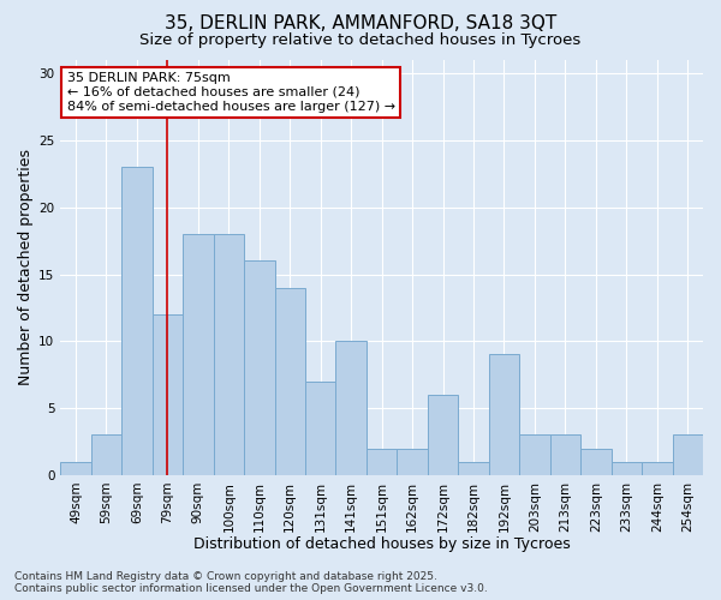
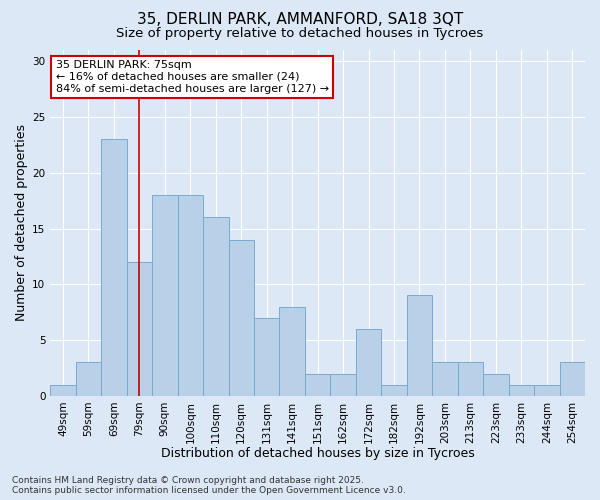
141sqm: 10 -> 8
